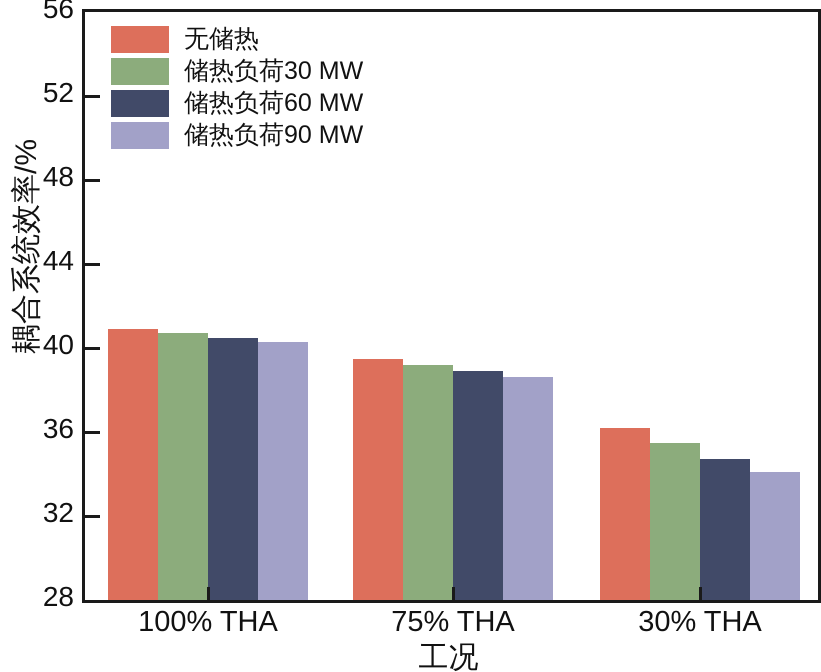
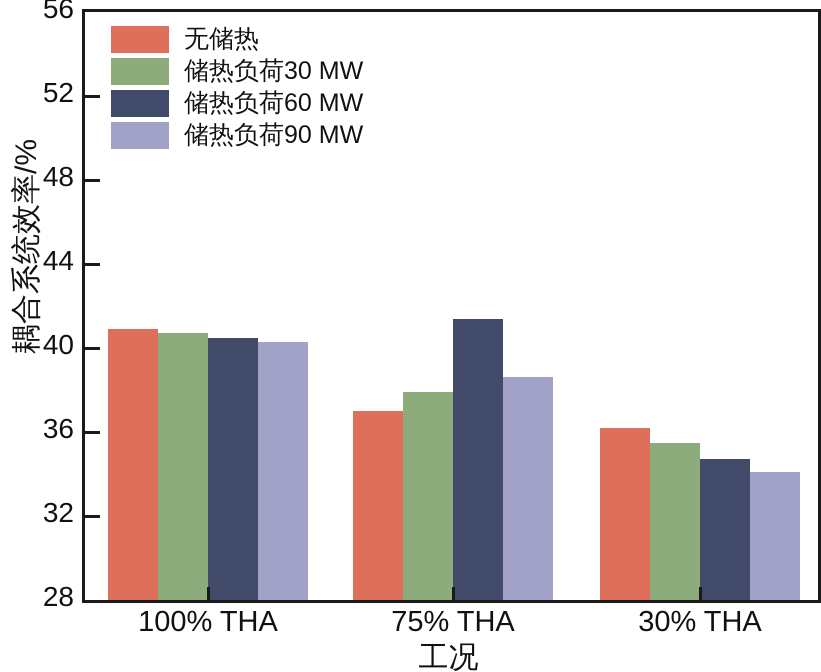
无储热/75% THA: 39.5 -> 37.0
储热负荷30 MW/75% THA: 39.2 -> 37.9
储热负荷60 MW/75% THA: 38.9 -> 41.4
